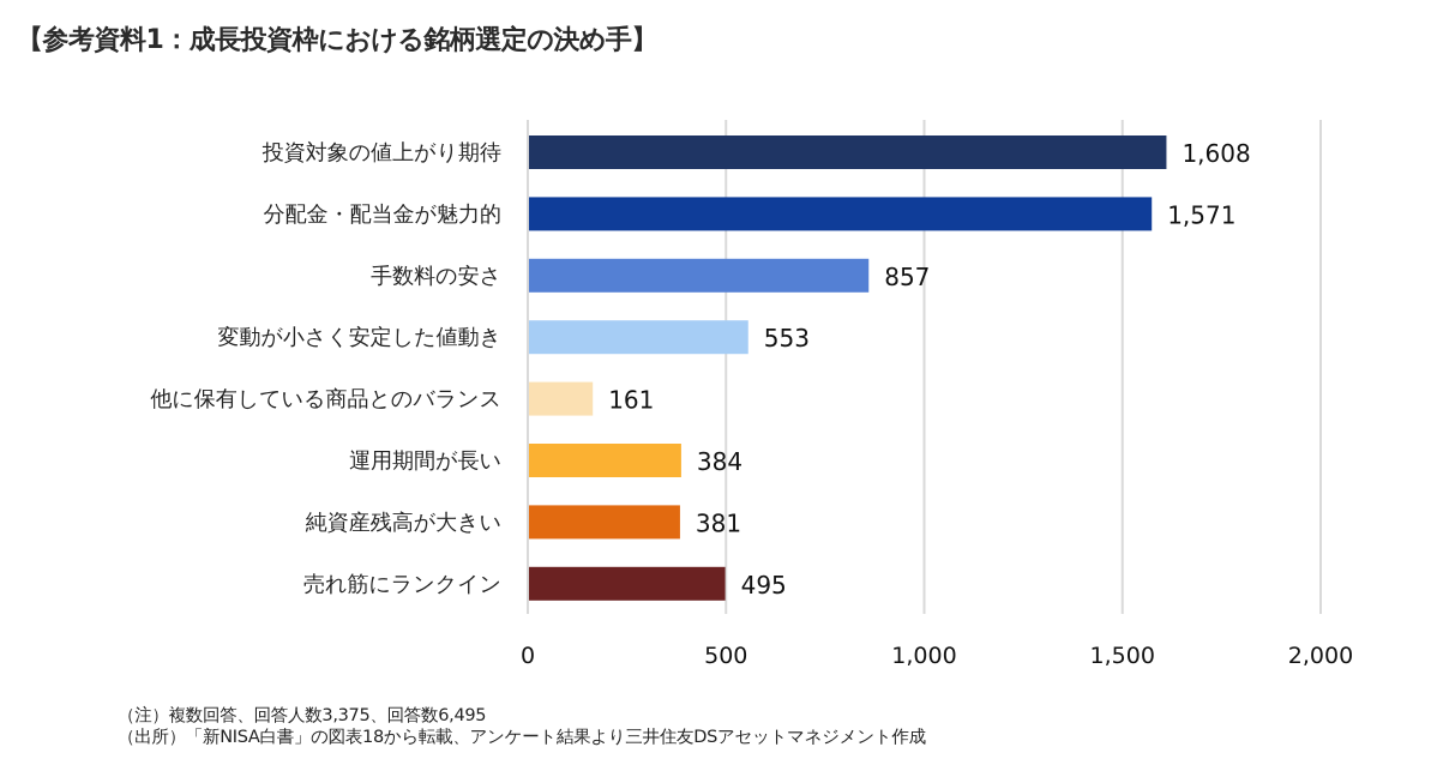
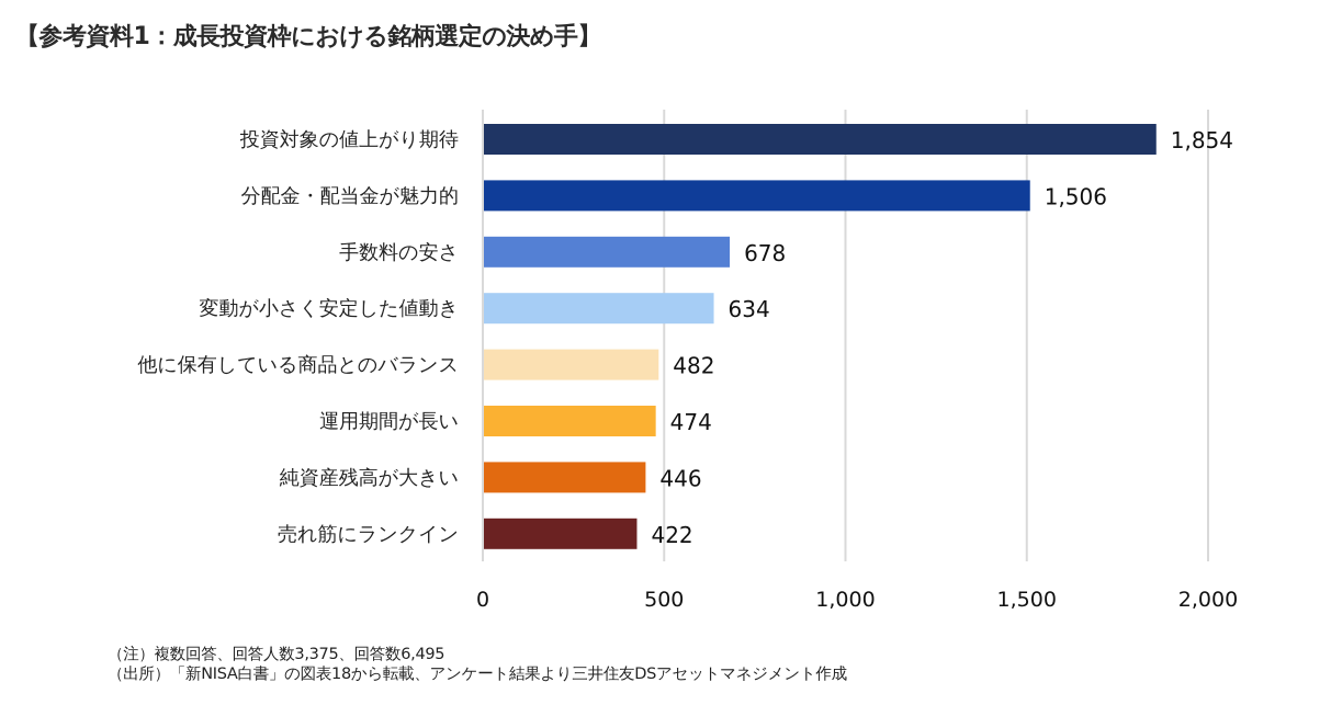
投資対象の値上がり期待: 1,608 -> 1,854
分配金・配当金が魅力的: 1,571 -> 1,506
手数料の安さ: 857 -> 678
変動が小さく安定した値動き: 553 -> 634
他に保有している商品とのバランス: 161 -> 482
運用期間が長い: 384 -> 474
純資産残高が大きい: 381 -> 446
売れ筋にランクイン: 495 -> 422
